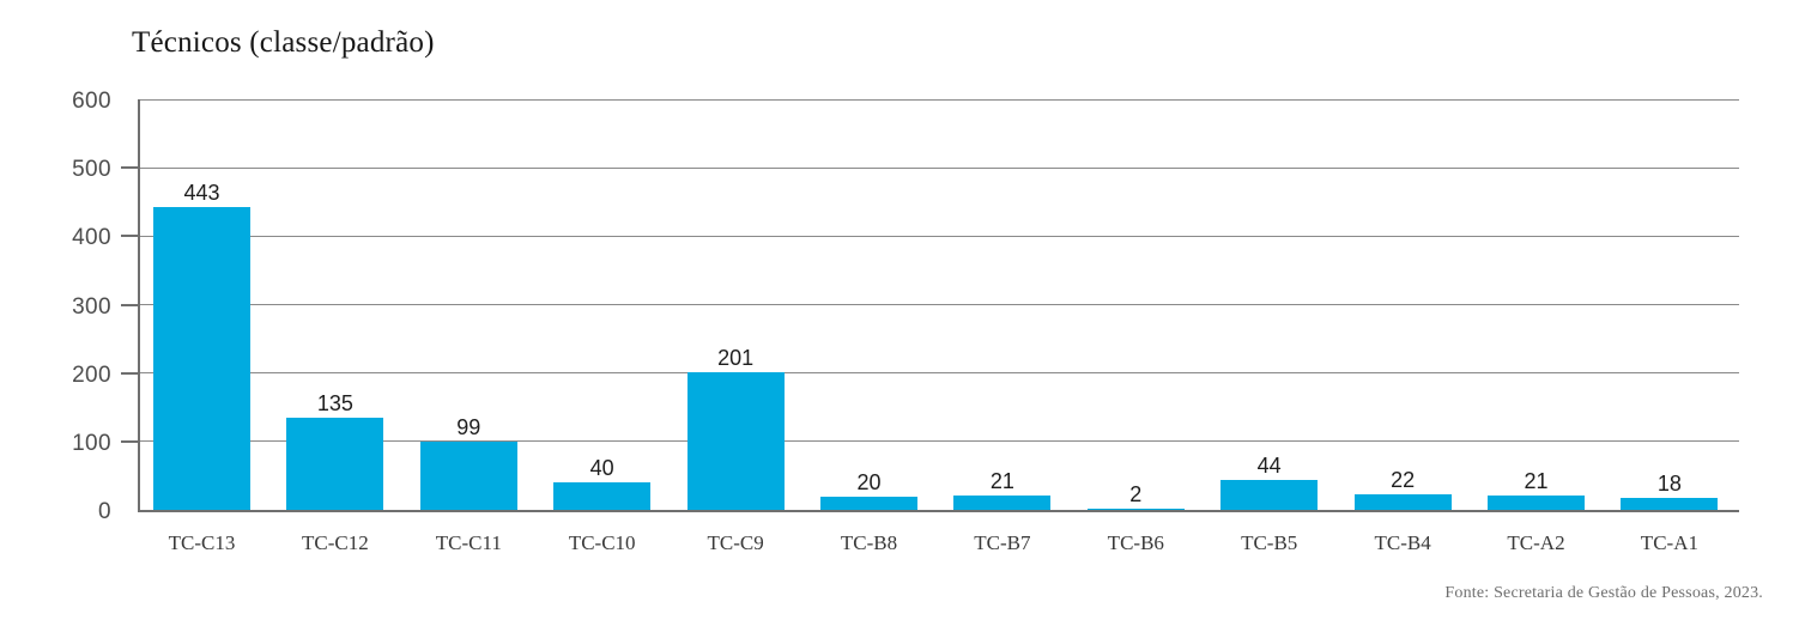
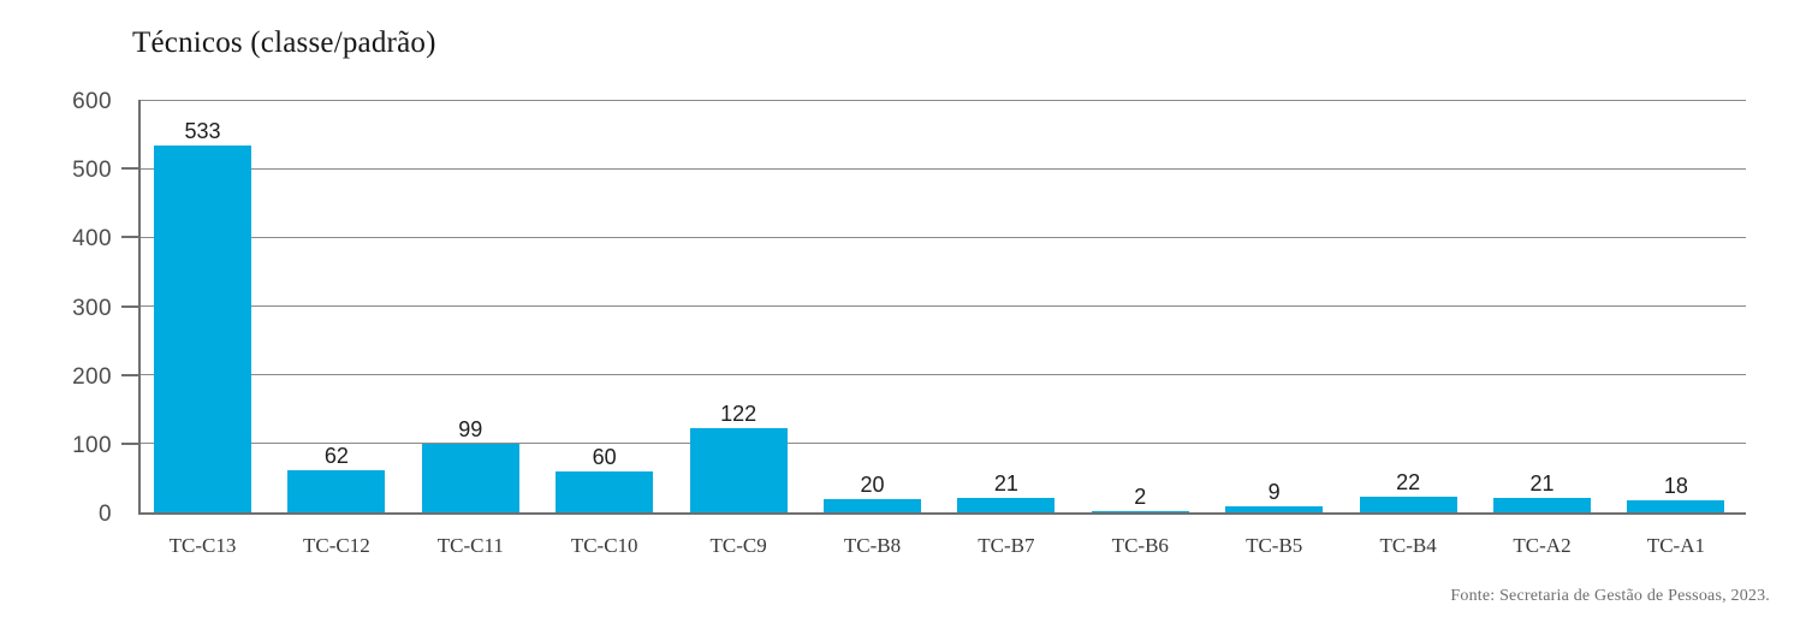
TC-C13: 443 -> 533
TC-C12: 135 -> 62
TC-C10: 40 -> 60
TC-C9: 201 -> 122
TC-B5: 44 -> 9
